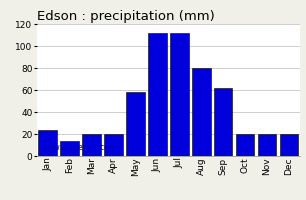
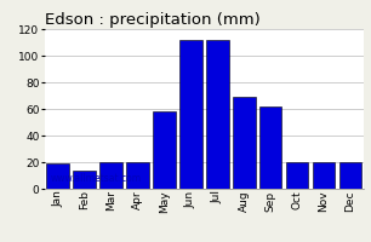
Jan: 24 -> 19
Aug: 80 -> 69
